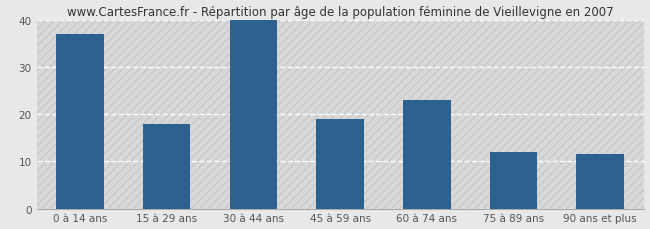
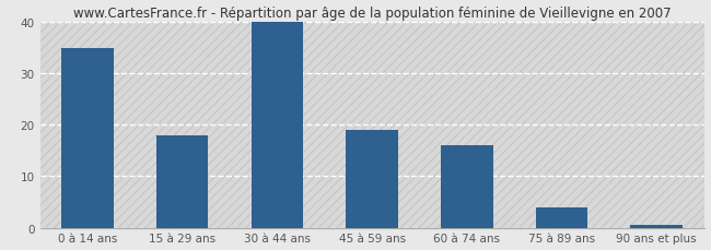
0 à 14 ans: 37.0 -> 35.0
60 à 74 ans: 23.0 -> 16.0
75 à 89 ans: 12.0 -> 4.0
90 ans et plus: 11.5 -> 0.5
